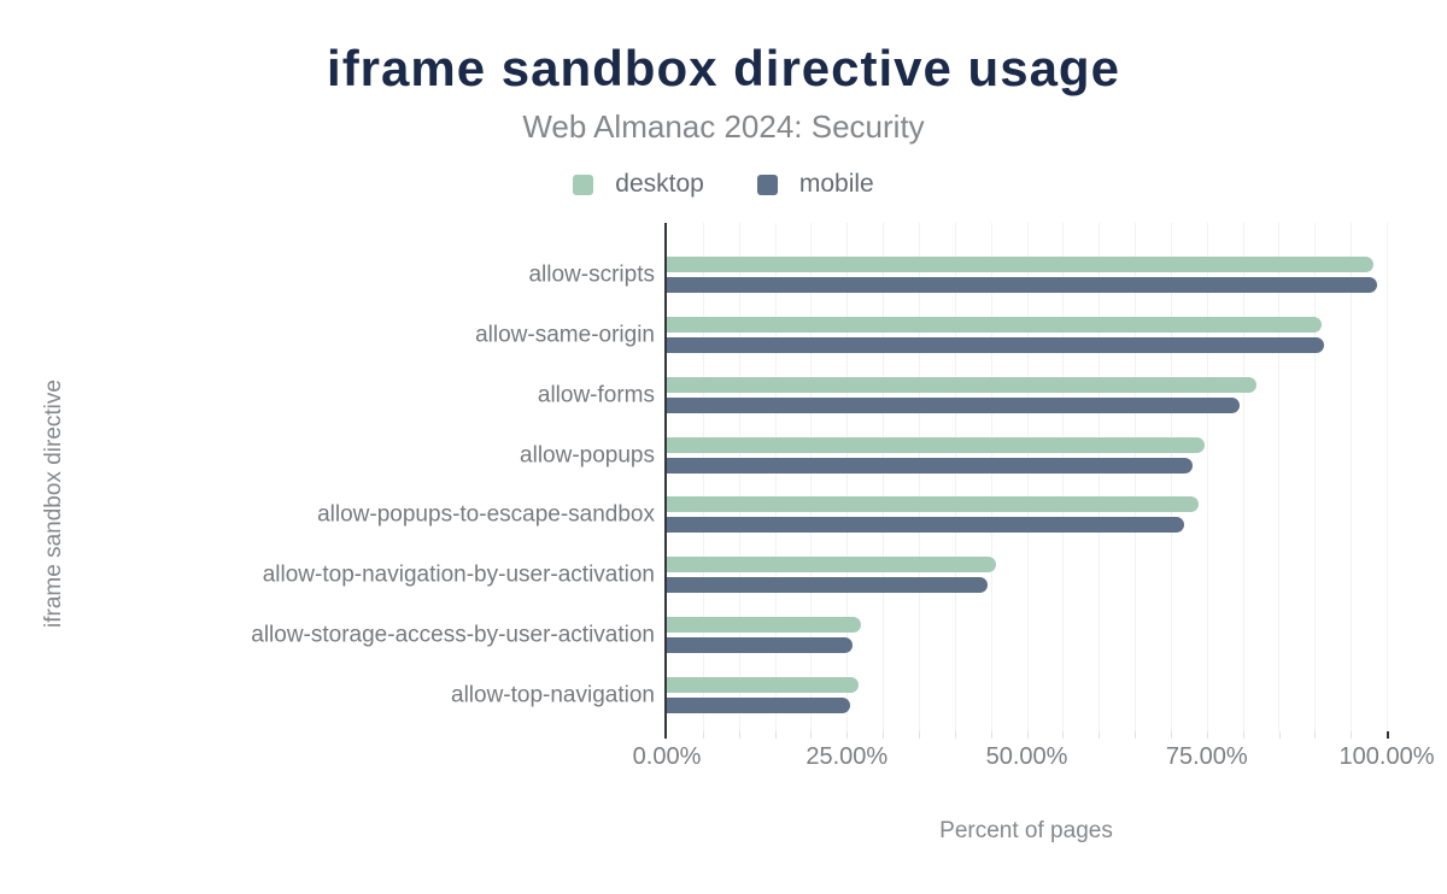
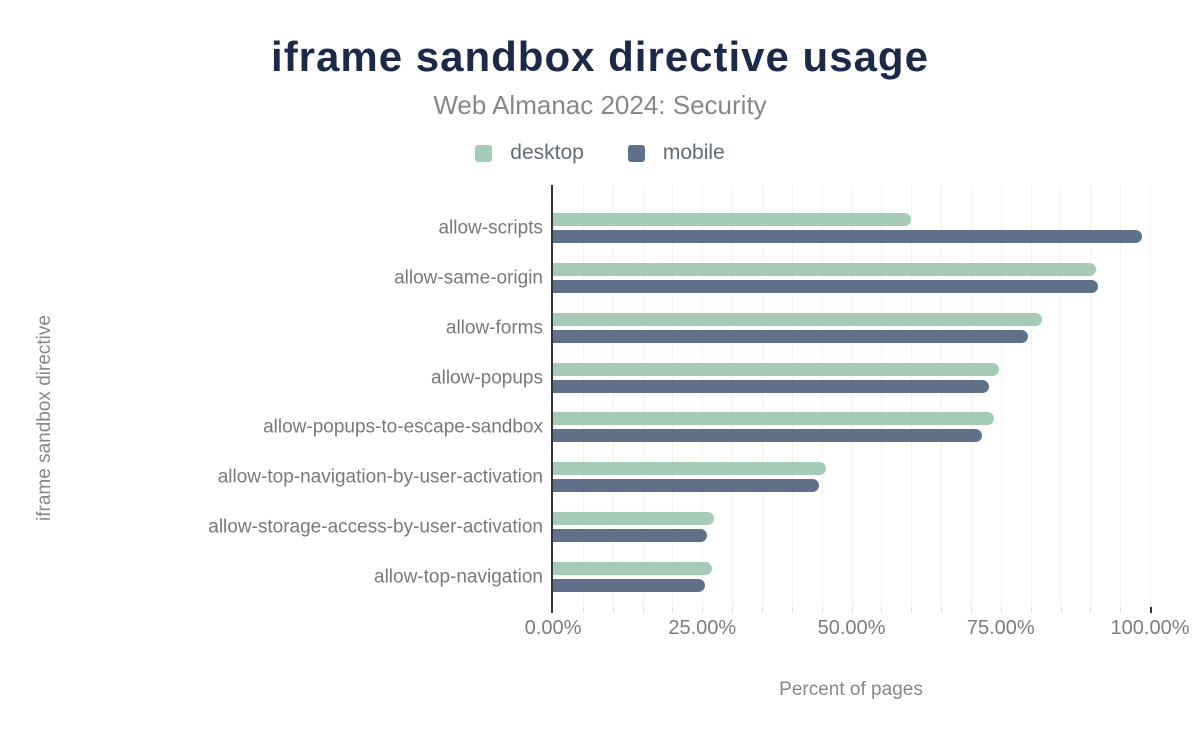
desktop/allow-scripts: 98% -> 60%
